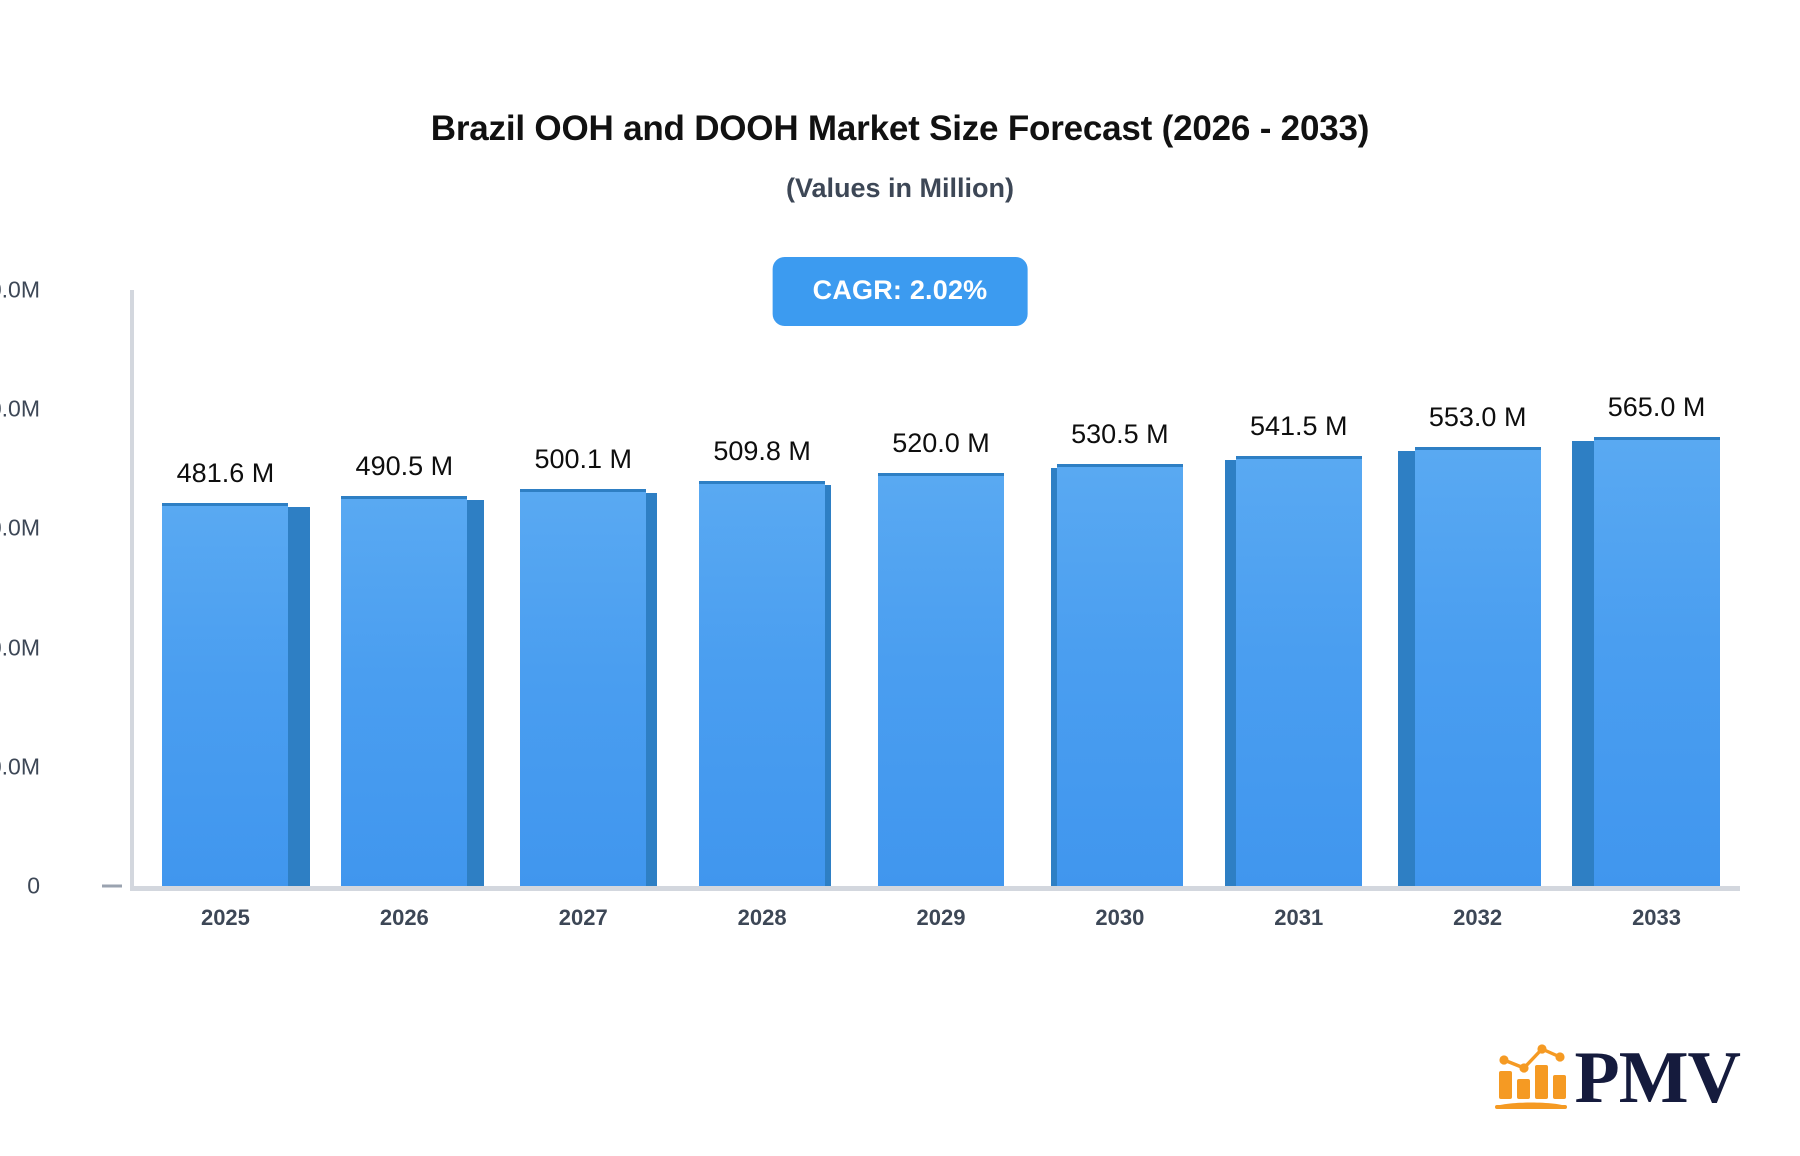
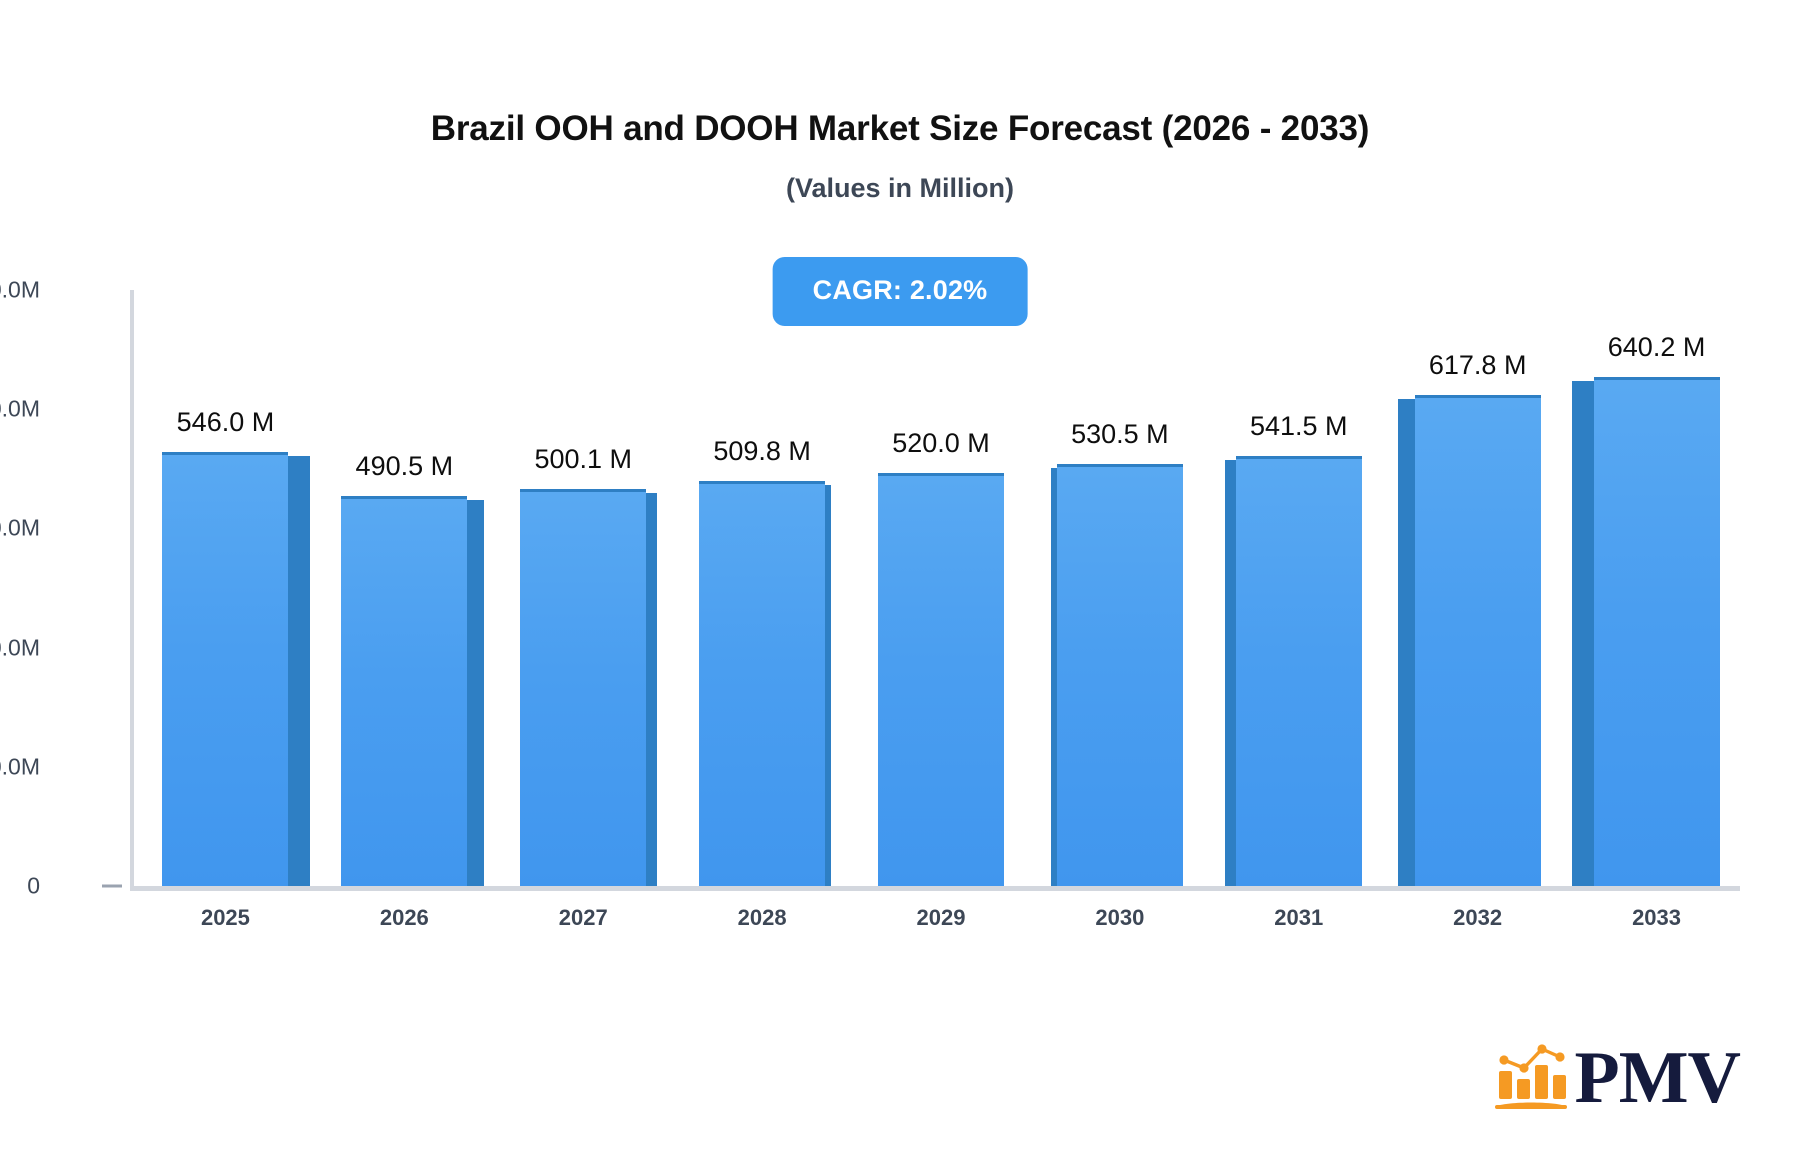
2025: 481.6 -> 546.0
2032: 553.0 -> 617.8
2033: 565.0 -> 640.2
